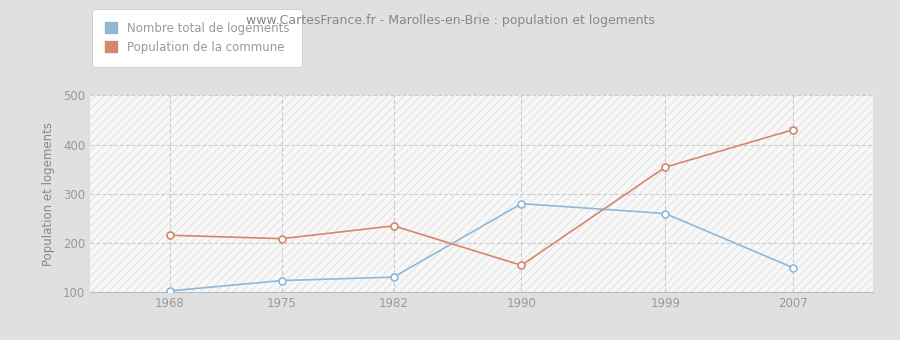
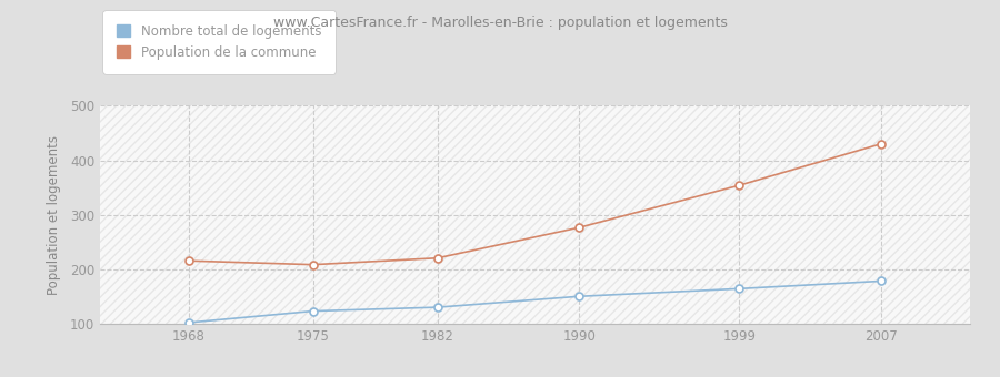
Population de la commune/1982: 235 -> 221
Nombre total de logements/1990: 280 -> 151
Population de la commune/1990: 155 -> 277
Nombre total de logements/1999: 260 -> 165
Nombre total de logements/2007: 150 -> 179
